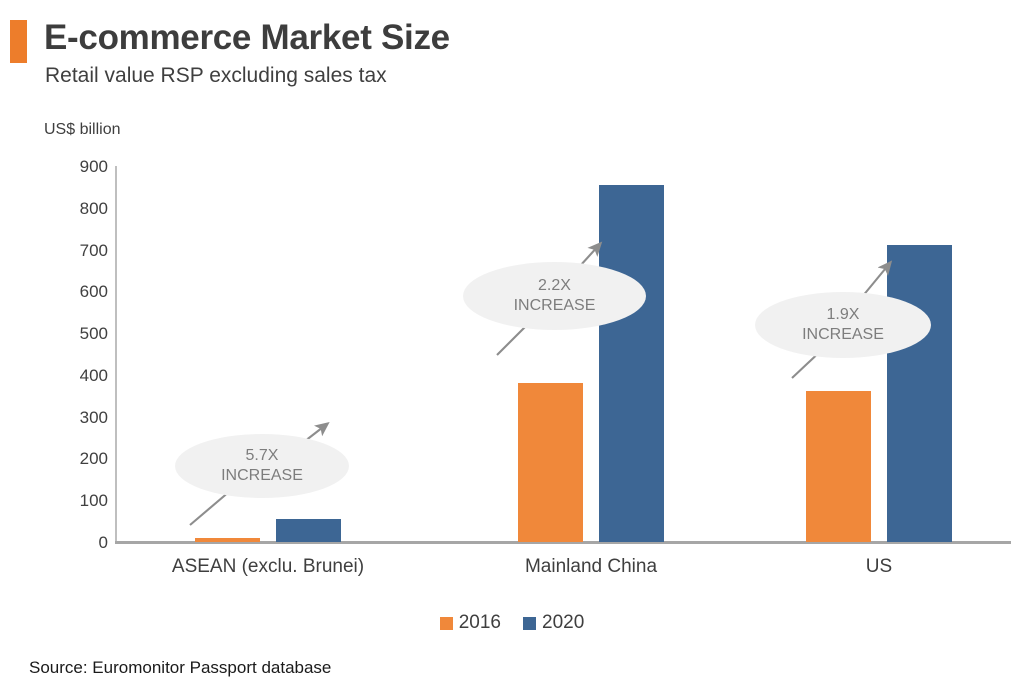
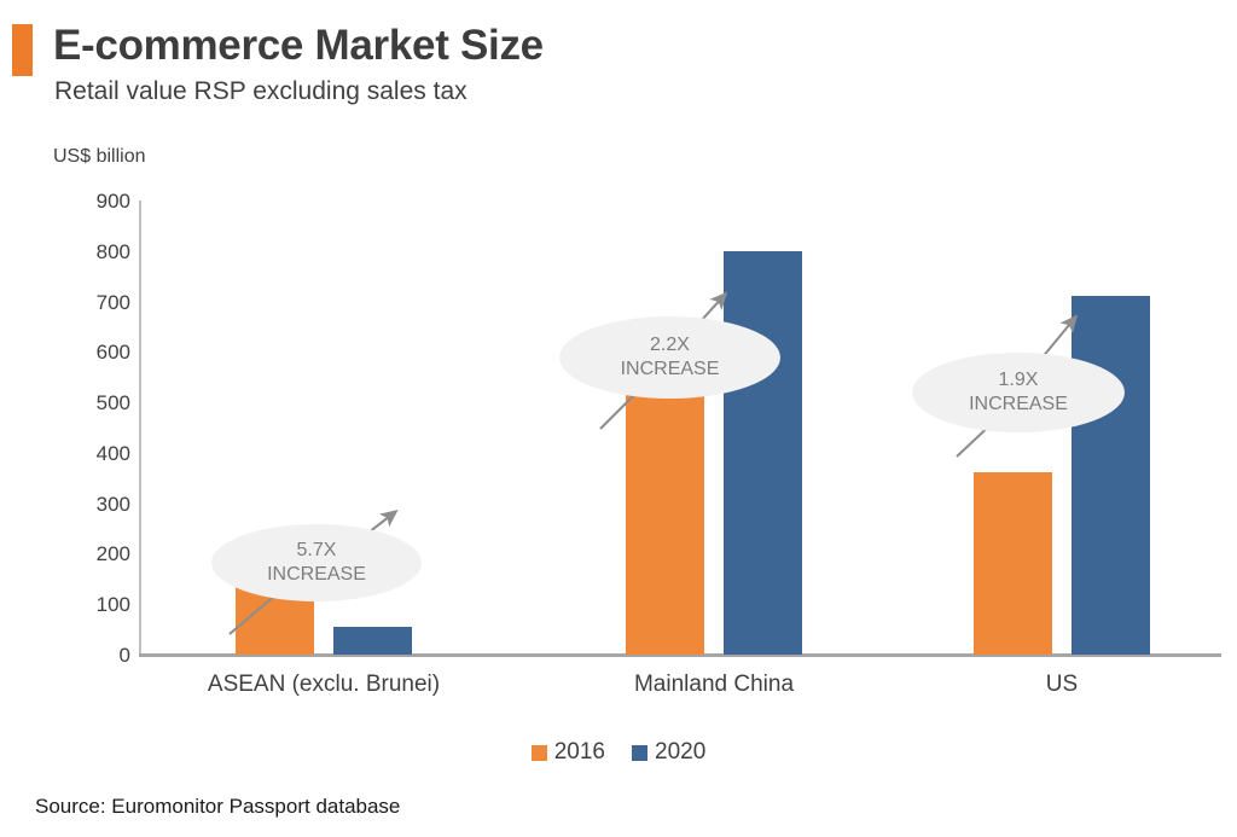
2016/ASEAN (exclu. Brunei): 10 -> 230
2016/Mainland China: 380 -> 520
2020/Mainland China: 860 -> 800
